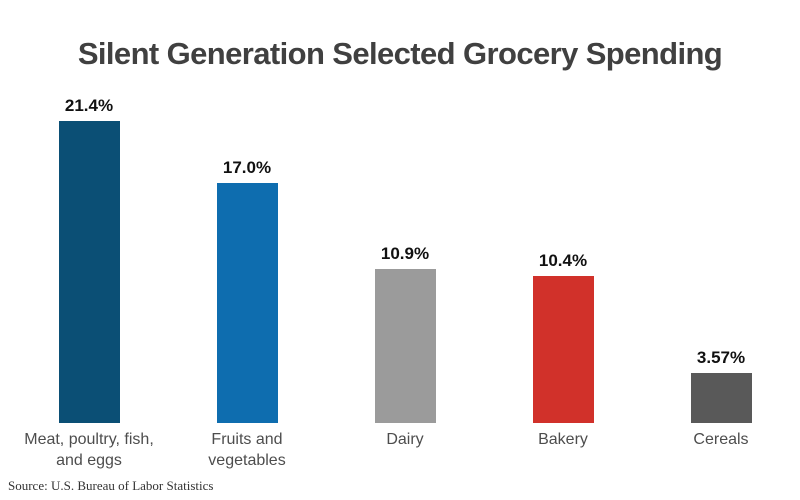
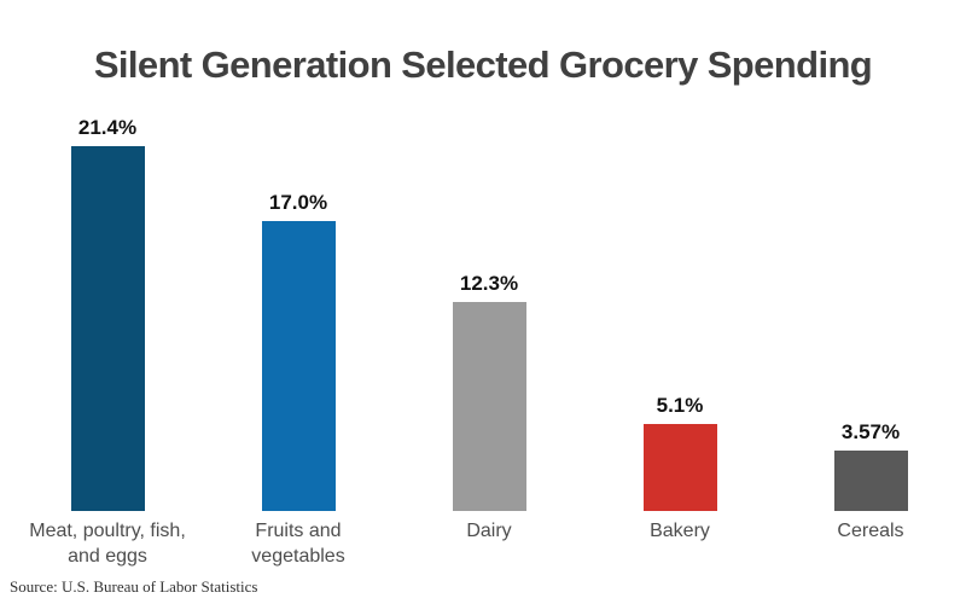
Dairy: 10.9% -> 12.3%
Bakery: 10.4% -> 5.1%
